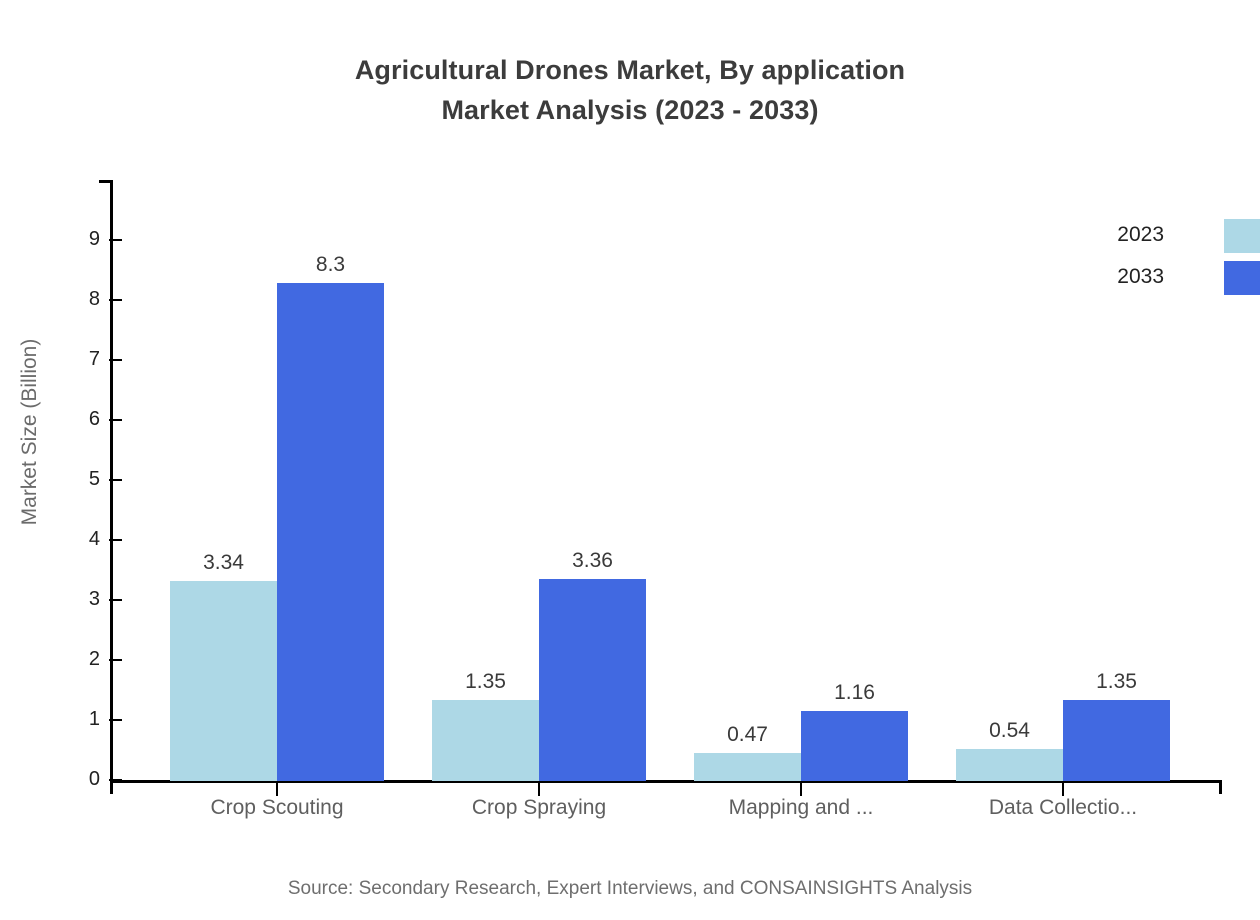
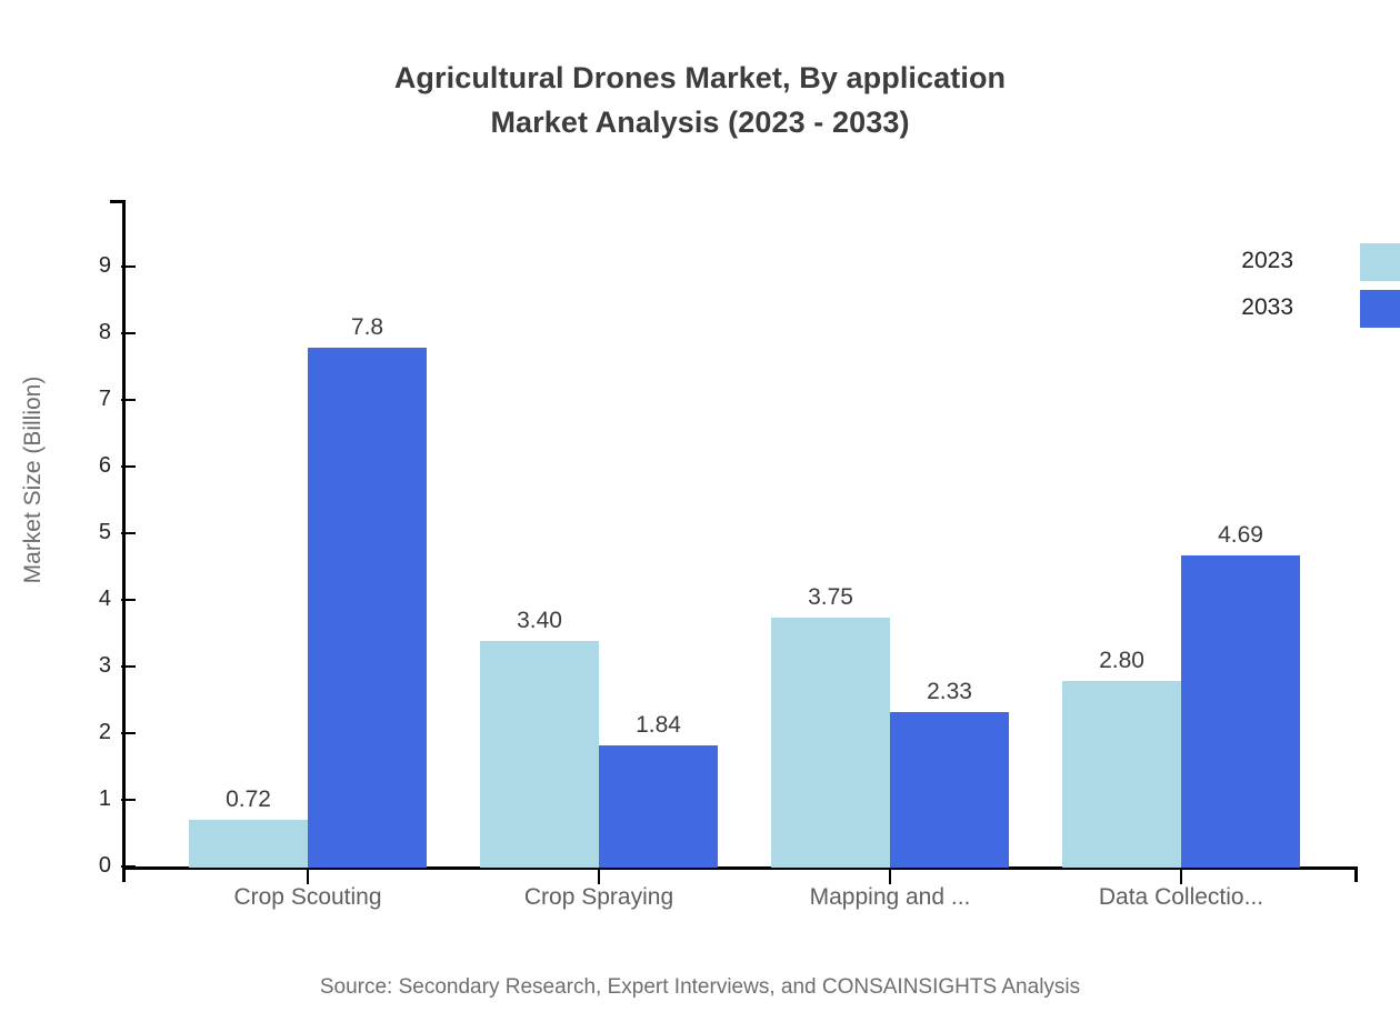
2023/Crop Scouting: 3.34 -> 0.72
2033/Crop Scouting: 8.3 -> 7.8
2023/Crop Spraying: 1.35 -> 3.40
2033/Crop Spraying: 3.36 -> 1.84
2023/Mapping and ...: 0.47 -> 3.75
2033/Mapping and ...: 1.16 -> 2.33
2023/Data Collectio...: 0.54 -> 2.80
2033/Data Collectio...: 1.35 -> 4.69
